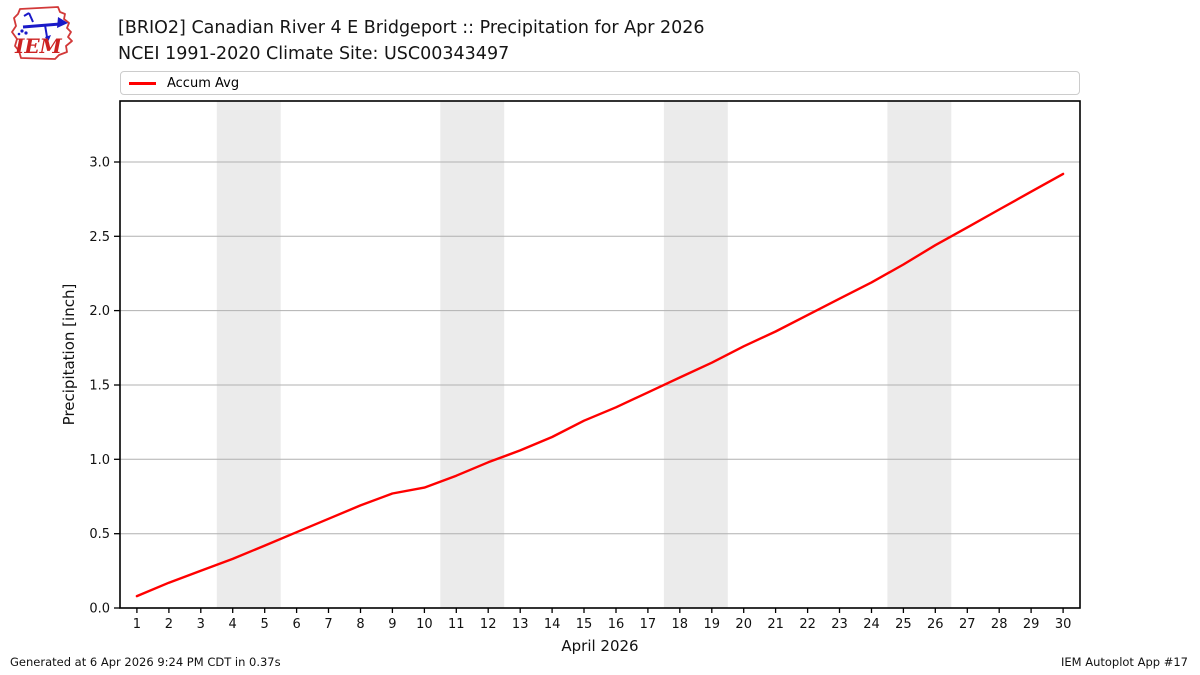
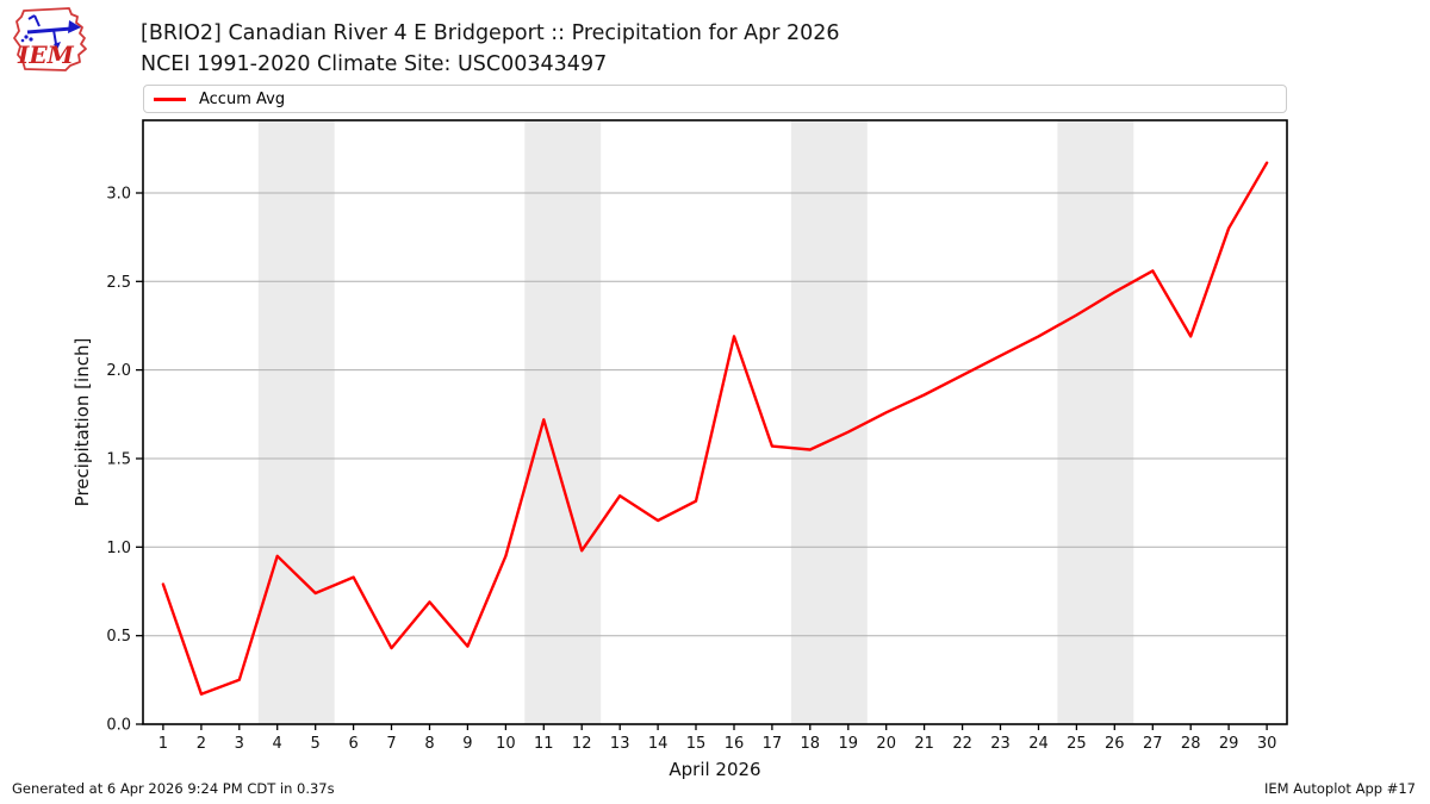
1: 0.08 -> 0.79
4: 0.33 -> 0.95
5: 0.42 -> 0.74
6: 0.51 -> 0.83
7: 0.60 -> 0.43
9: 0.77 -> 0.44
10: 0.81 -> 0.95
11: 0.89 -> 1.72
13: 1.06 -> 1.29
16: 1.35 -> 2.19
17: 1.45 -> 1.57
28: 2.68 -> 2.19
30: 2.92 -> 3.17
